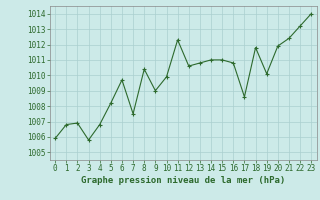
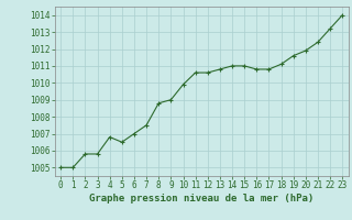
0: 1005.9 -> 1005.0
1: 1006.8 -> 1005.0
2: 1006.9 -> 1005.8
5: 1008.2 -> 1006.5
6: 1009.7 -> 1007.0
8: 1010.4 -> 1008.8
11: 1012.3 -> 1010.6
17: 1008.6 -> 1010.8
18: 1011.8 -> 1011.1
19: 1010.1 -> 1011.6
